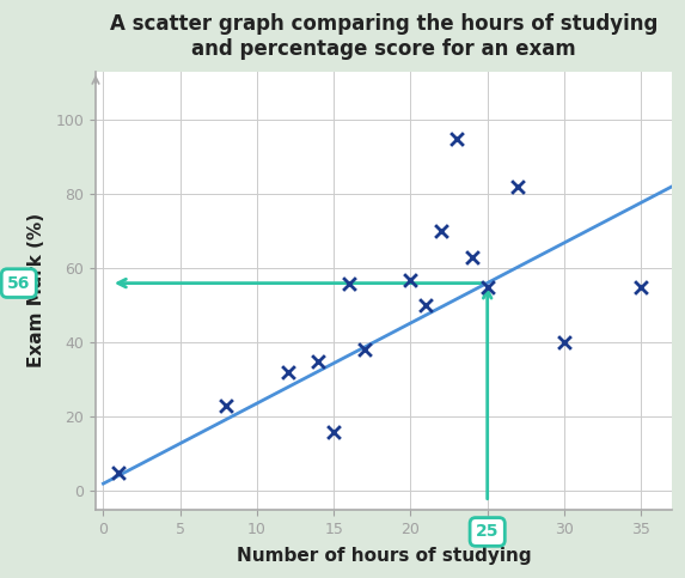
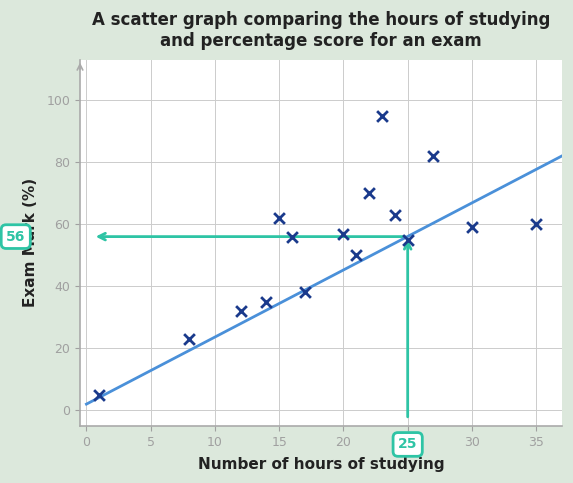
15: 16 -> 62
30: 40 -> 59
35: 55 -> 60
